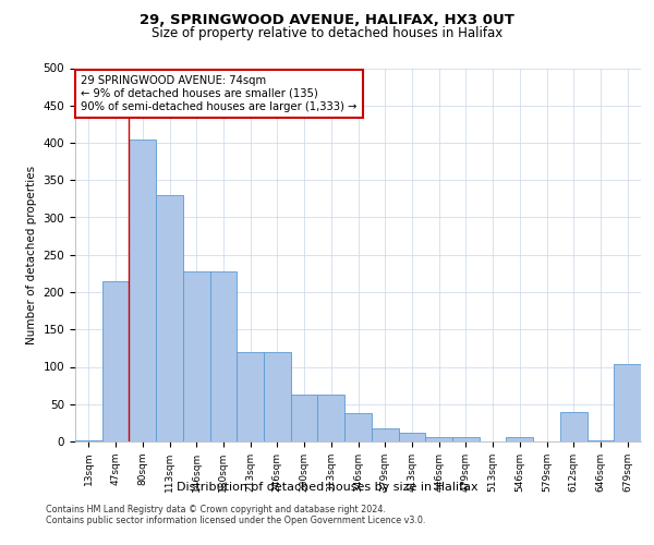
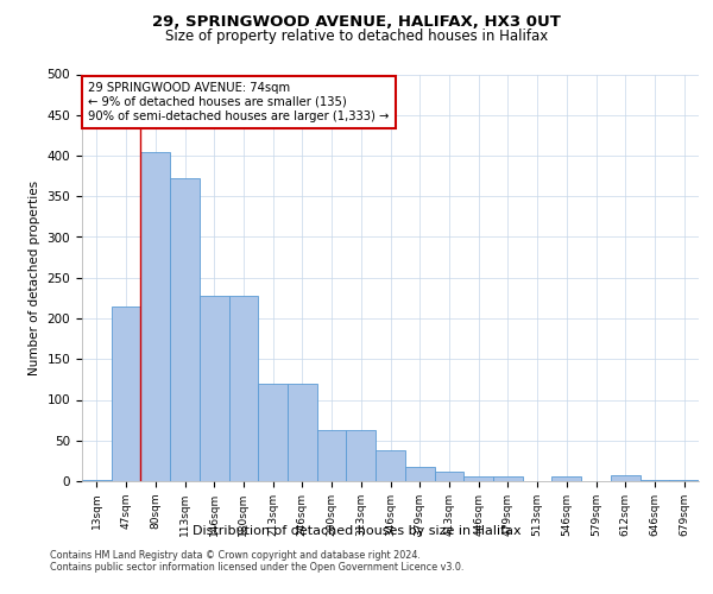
113sqm: 330 -> 372
612sqm: 40 -> 7
679sqm: 104 -> 1
